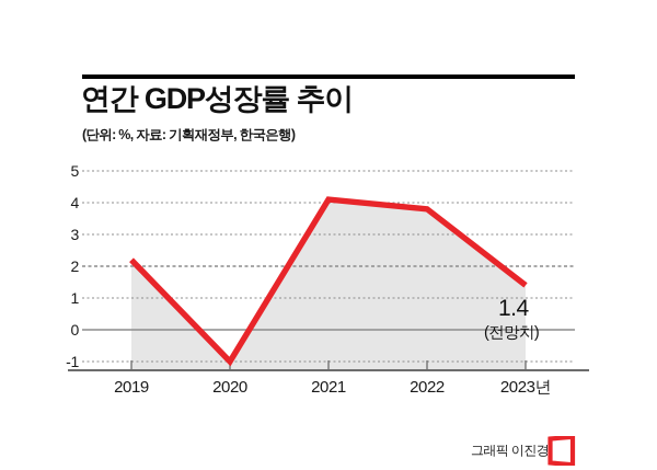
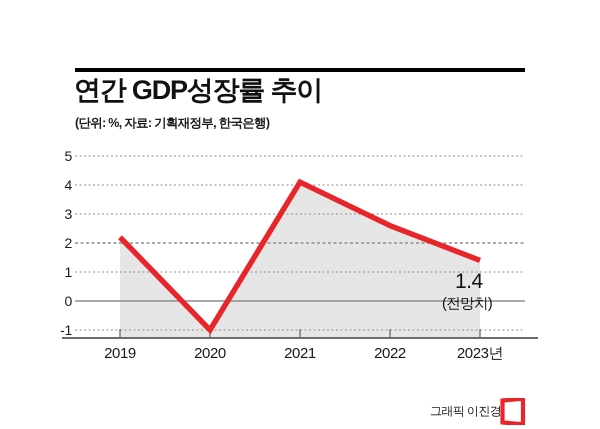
2022: 3.8 -> 2.6
